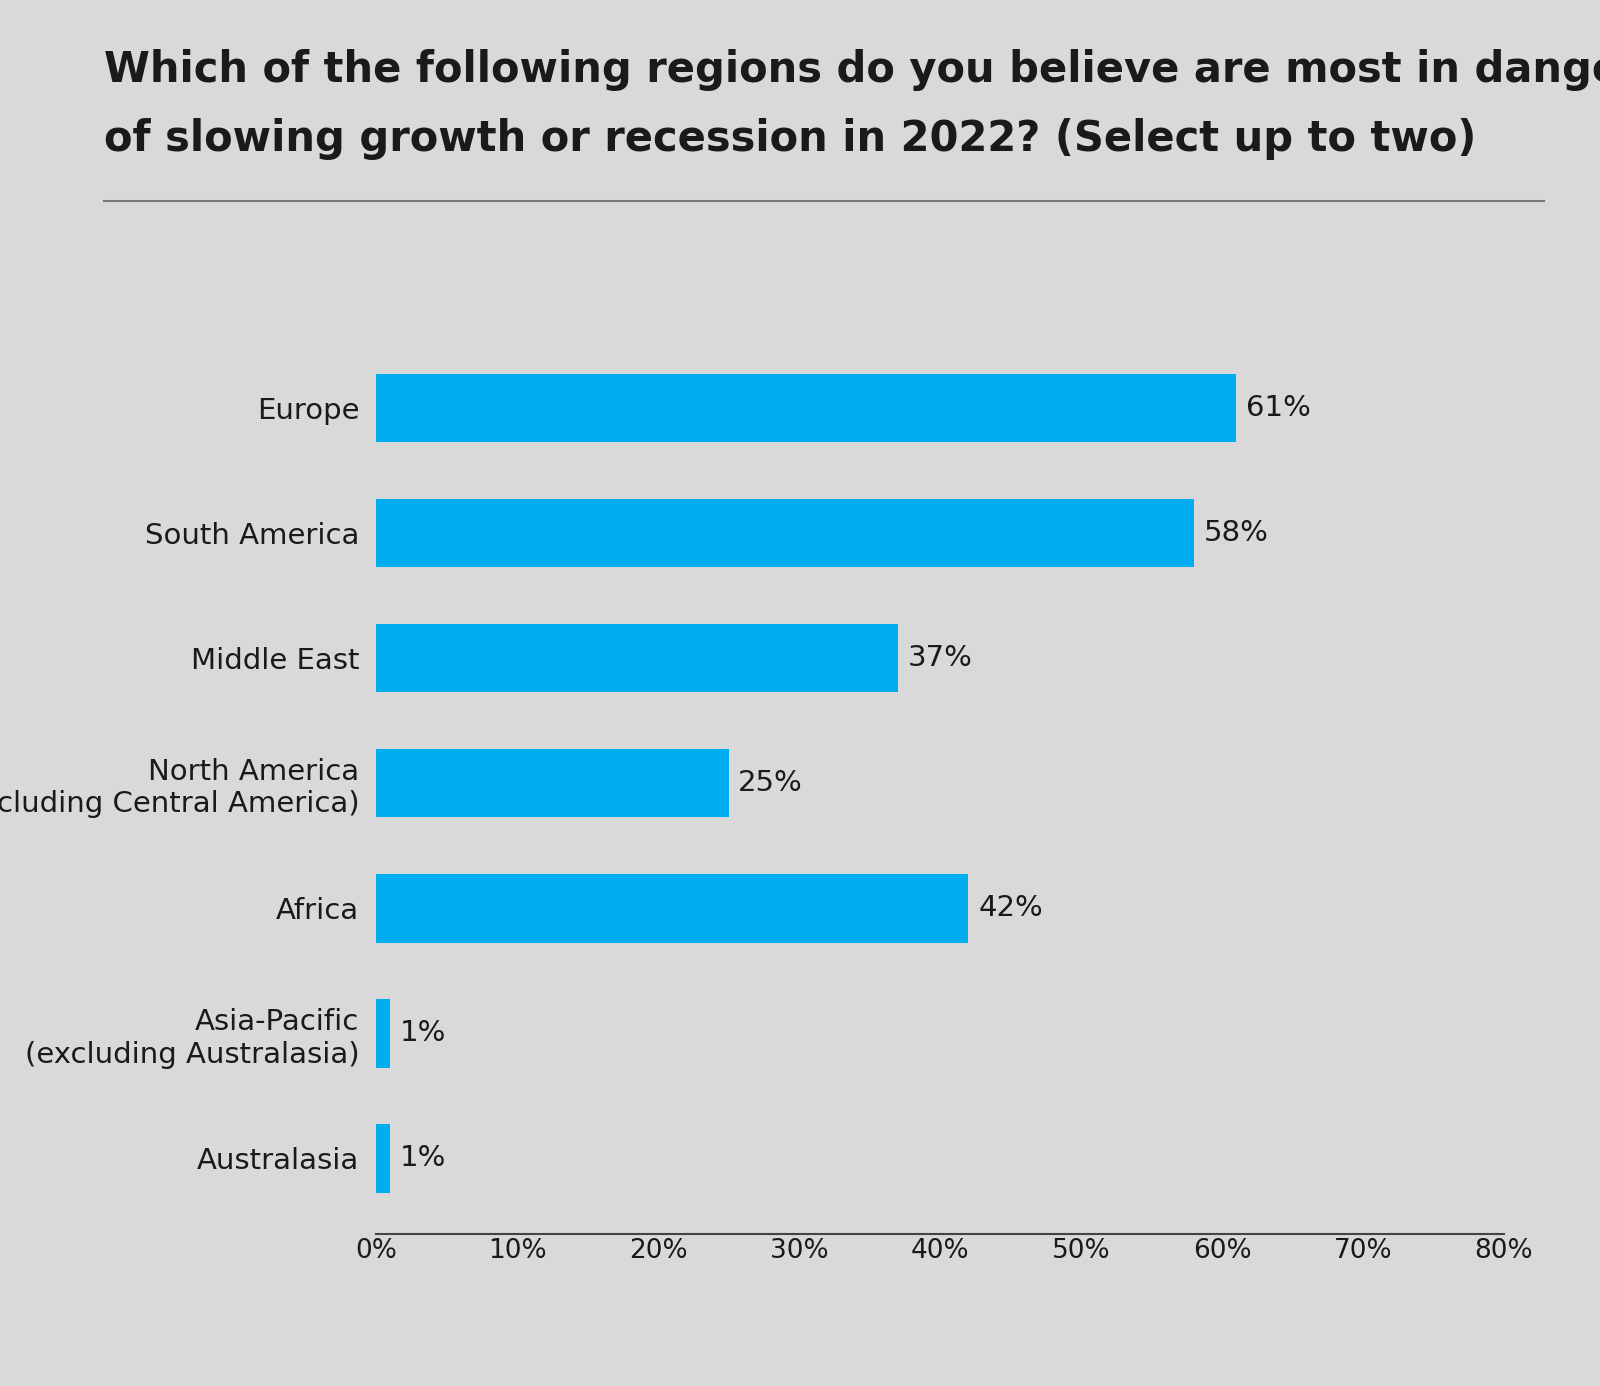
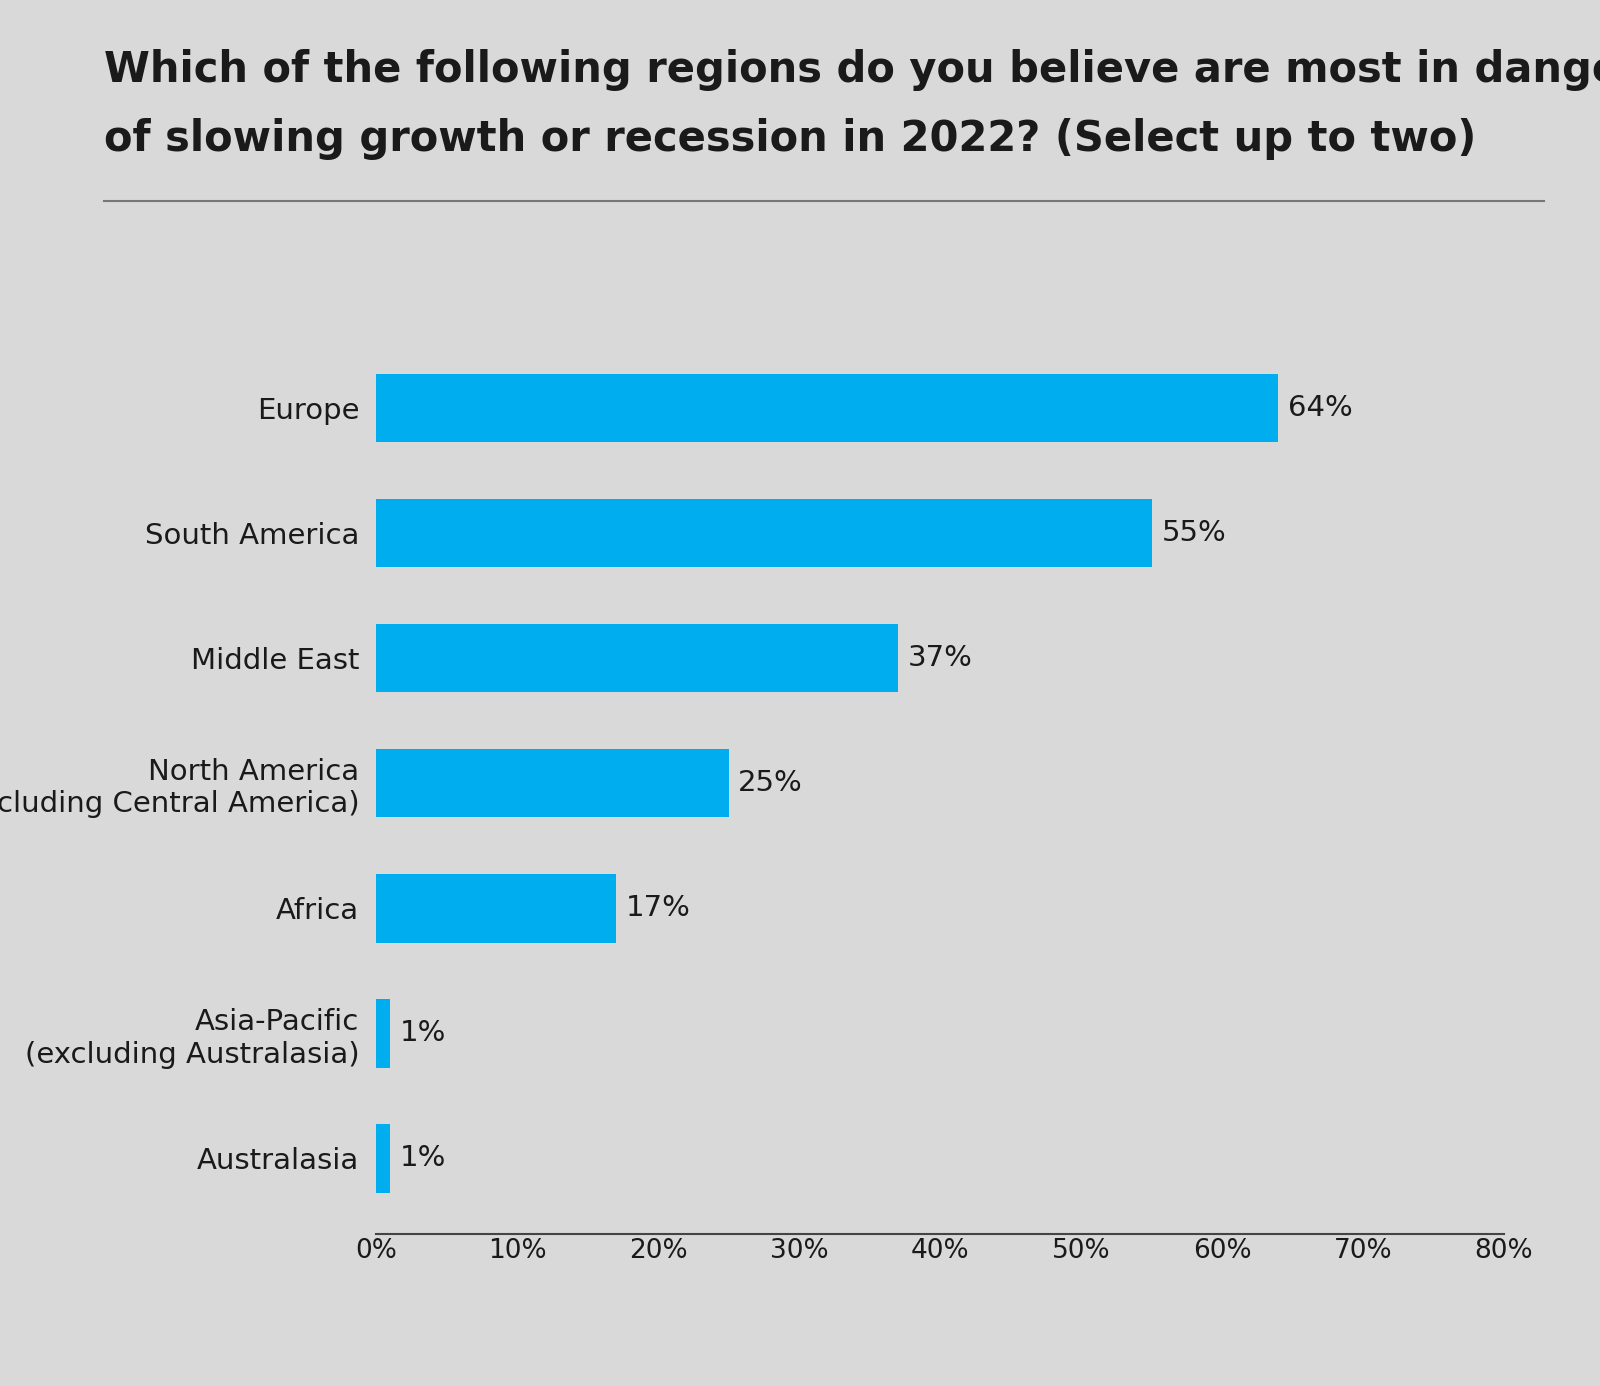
Europe: 61% -> 64%
South America: 58% -> 55%
Africa: 42% -> 17%
